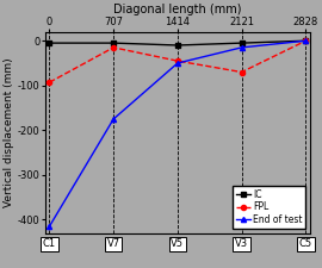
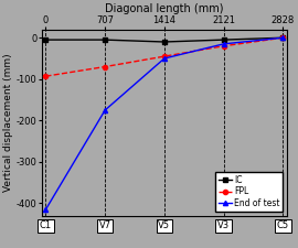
FPL/707: -15 -> -70
FPL/2121: -70 -> -20
